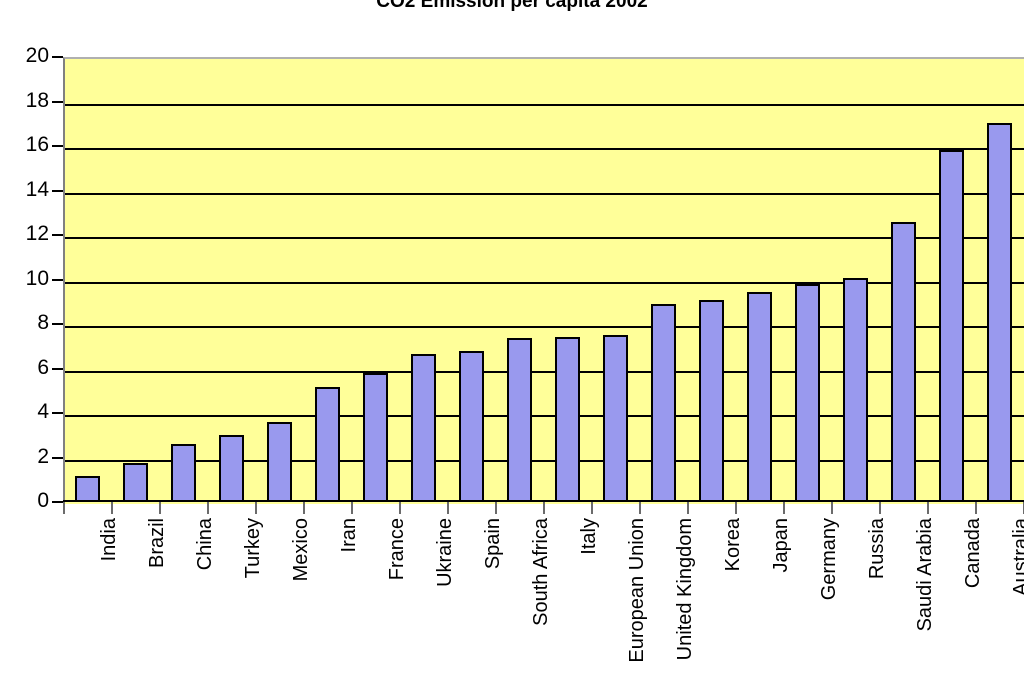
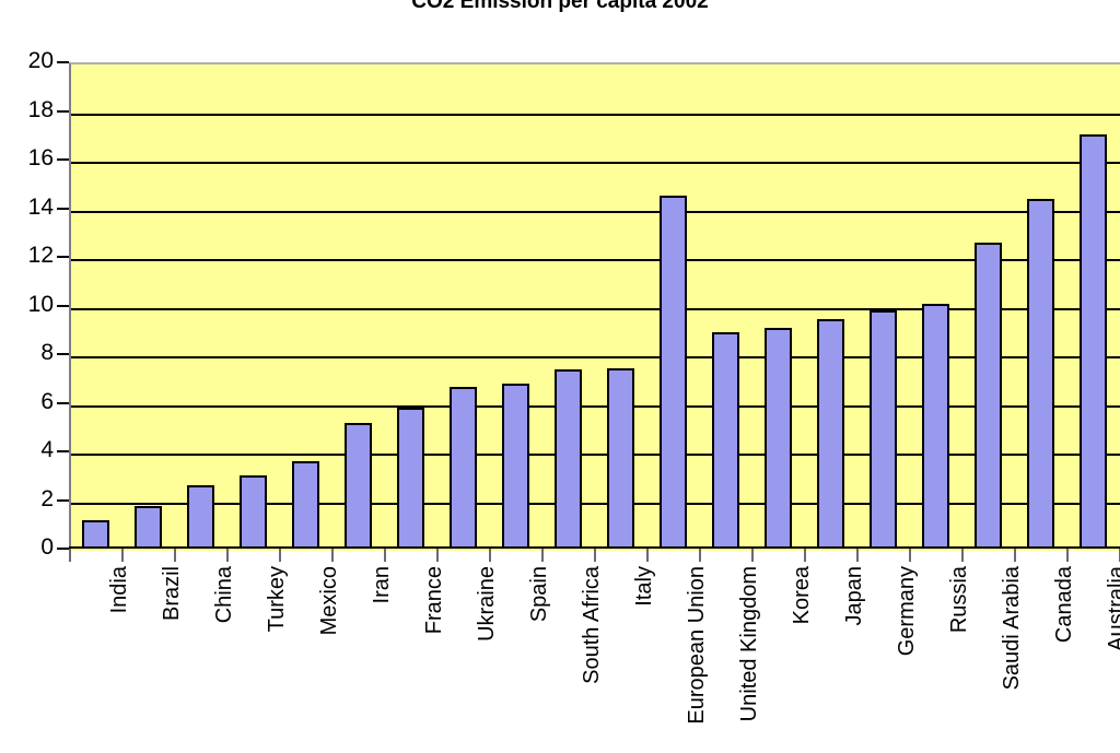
European Union: 7.5 -> 14.5
Canada: 15.8 -> 14.4
